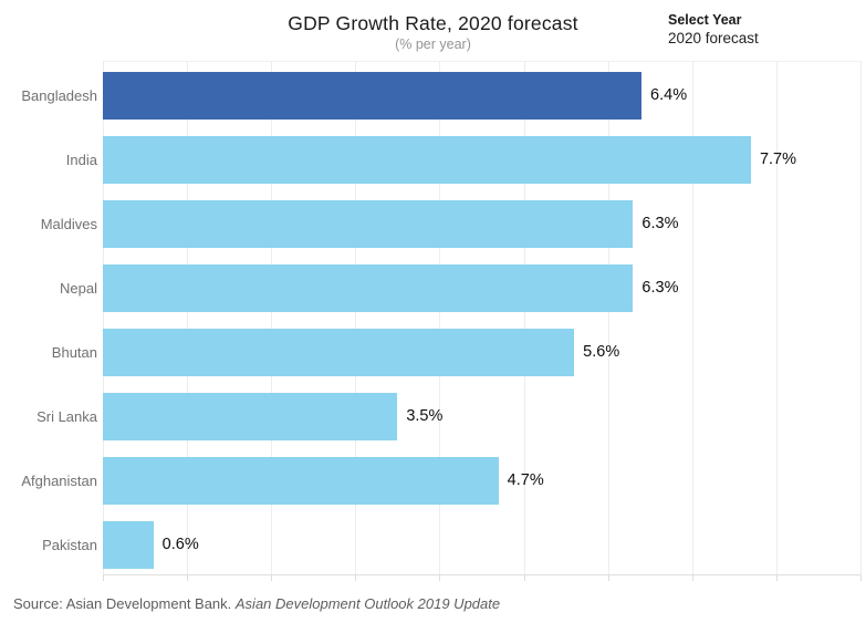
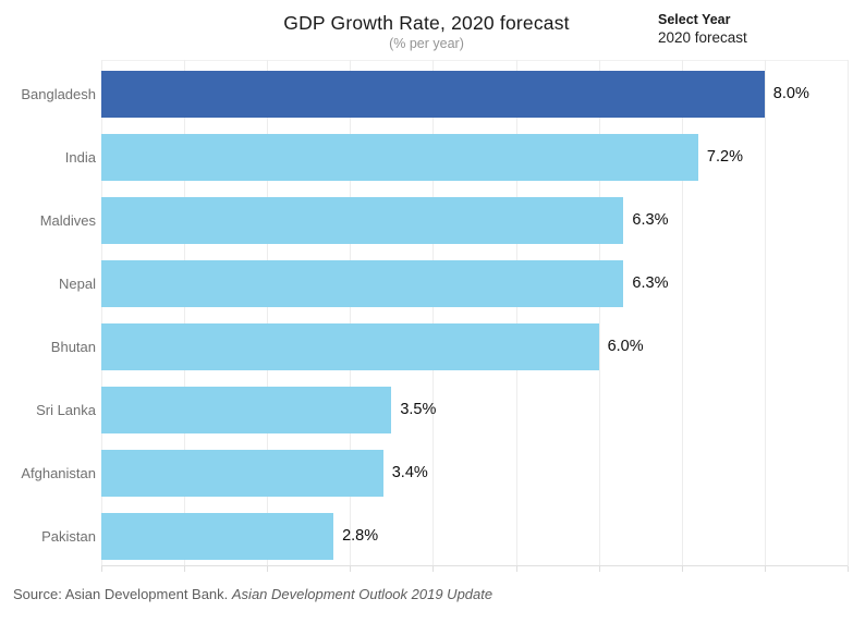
Bangladesh: 6.4% -> 8.0%
India: 7.7% -> 7.2%
Bhutan: 5.6% -> 6.0%
Afghanistan: 4.7% -> 3.4%
Pakistan: 0.6% -> 2.8%
